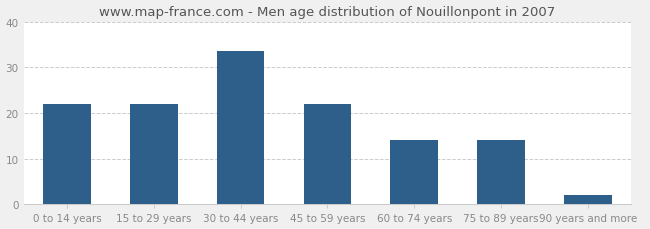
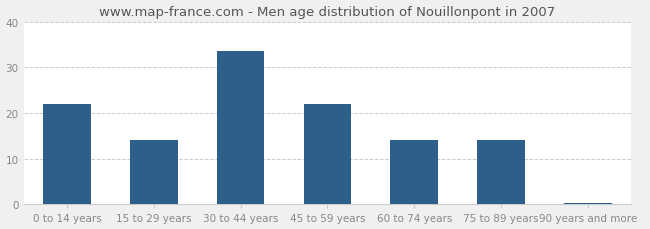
15 to 29 years: 22.0 -> 14.0
90 years and more: 2.0 -> 0.4
